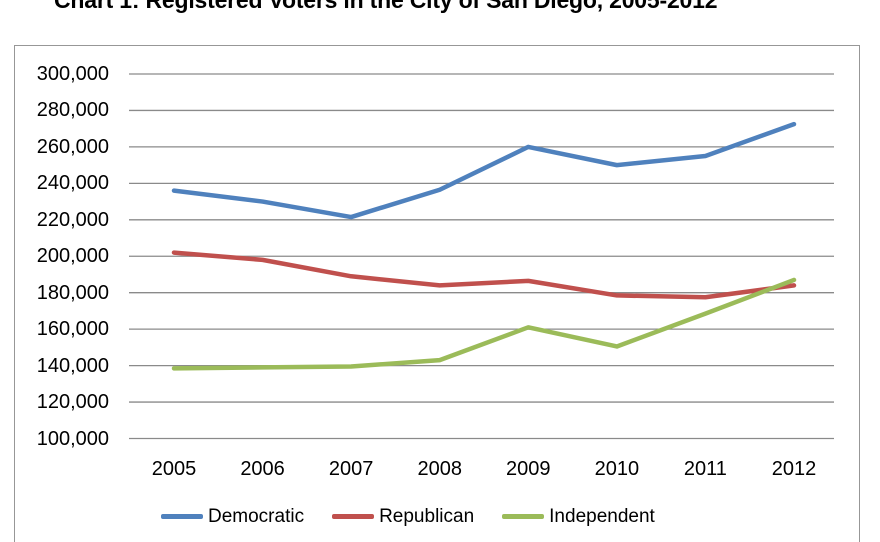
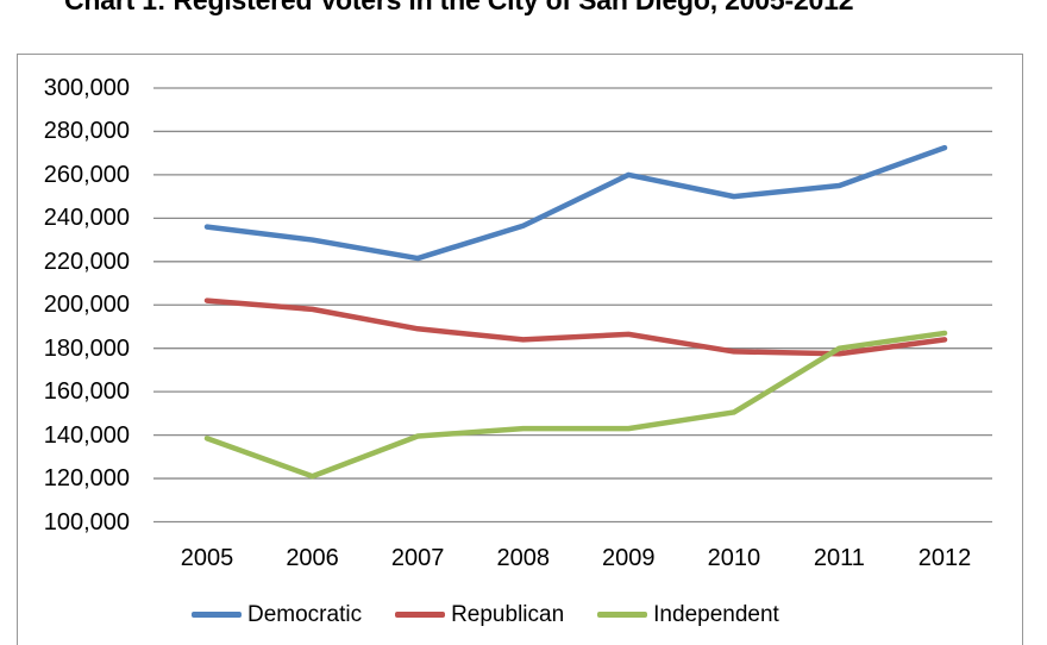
Independent/2006: 139000 -> 121000
Independent/2009: 161000 -> 143000
Independent/2011: 168000 -> 180000
